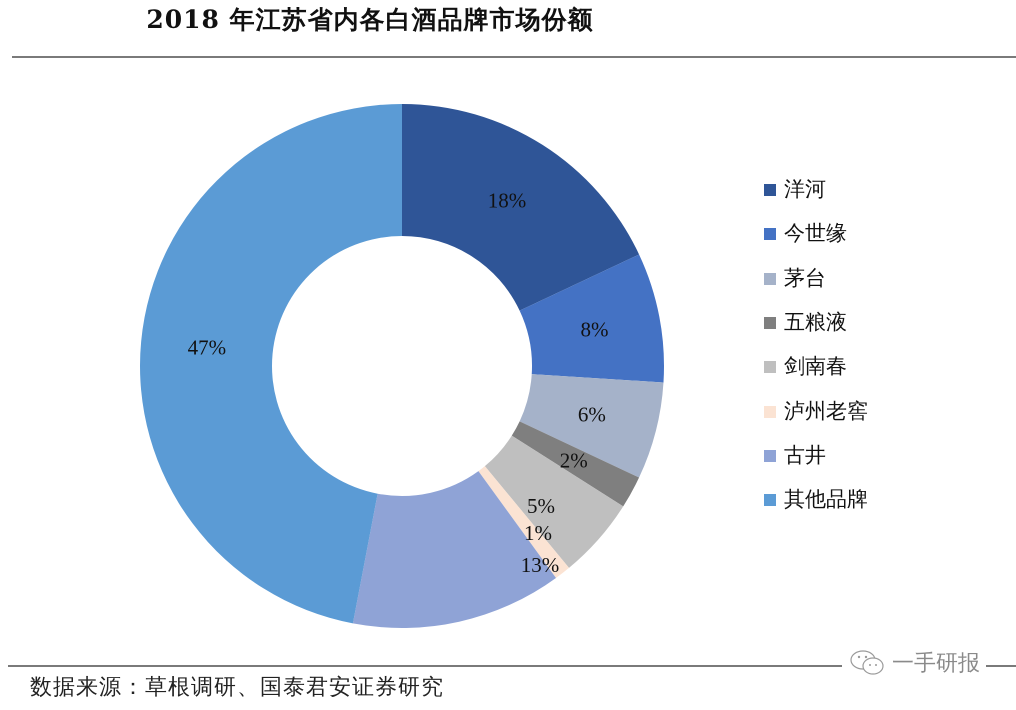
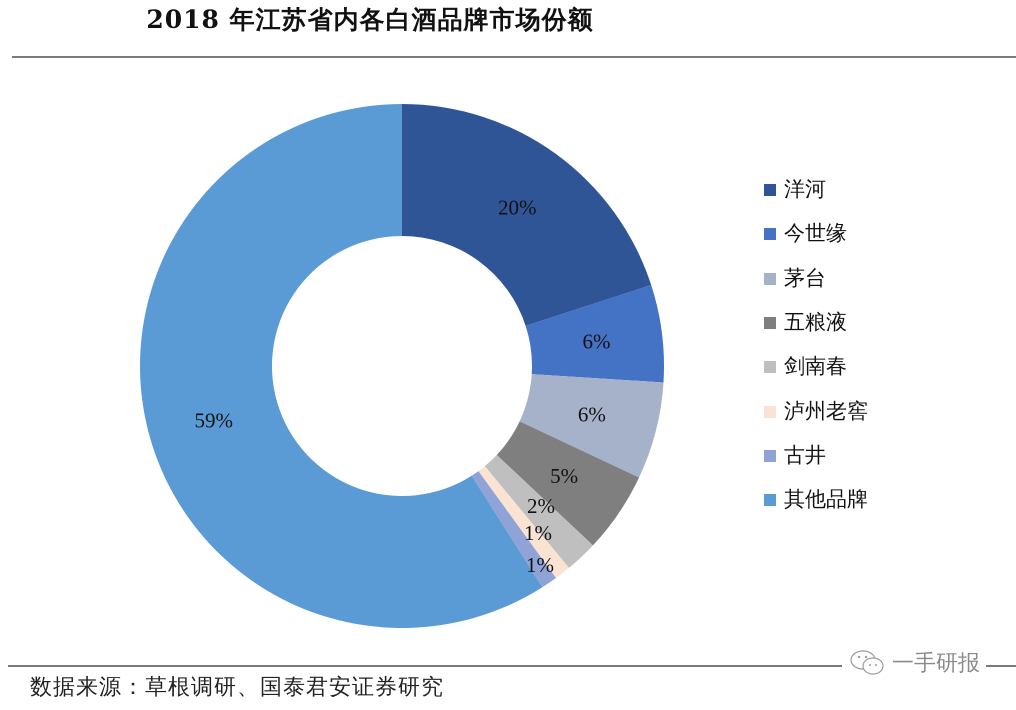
洋河: 18% -> 20%
今世缘: 8% -> 6%
五粮液: 2% -> 5%
剑南春: 5% -> 2%
古井: 13% -> 1%
其他品牌: 47% -> 59%
